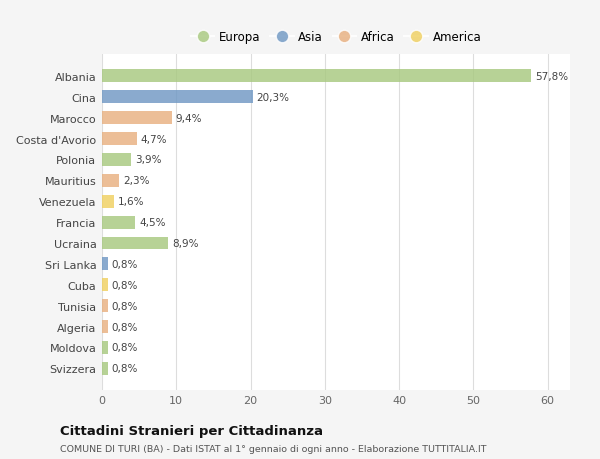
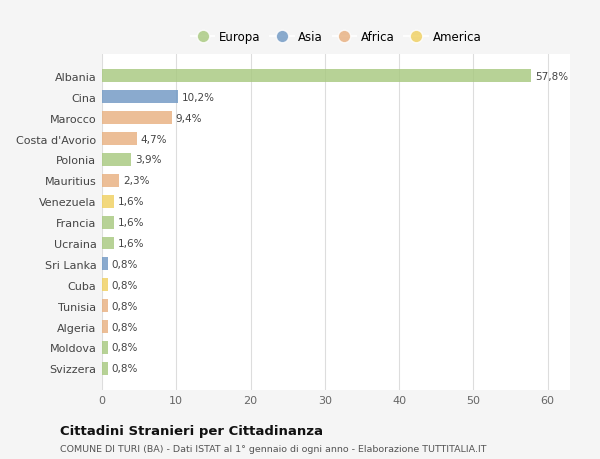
Cina: 20,3% -> 10,2%
Francia: 4,5% -> 1,6%
Ucraina: 8,9% -> 1,6%
